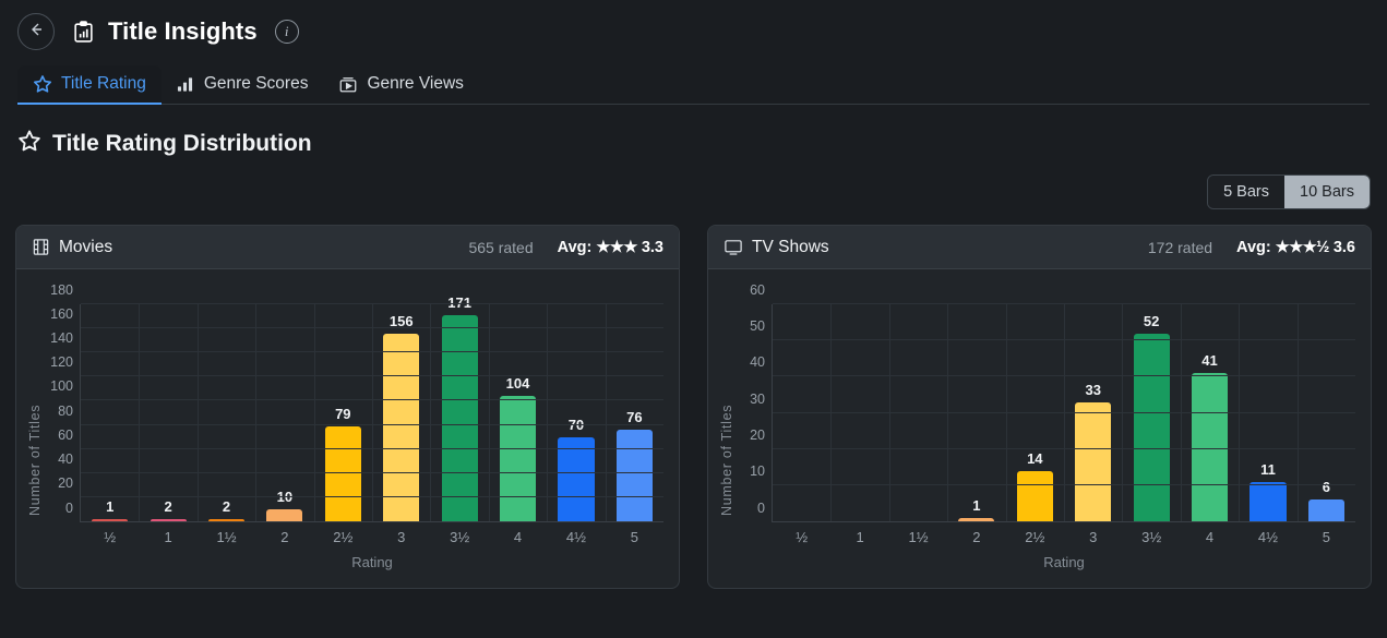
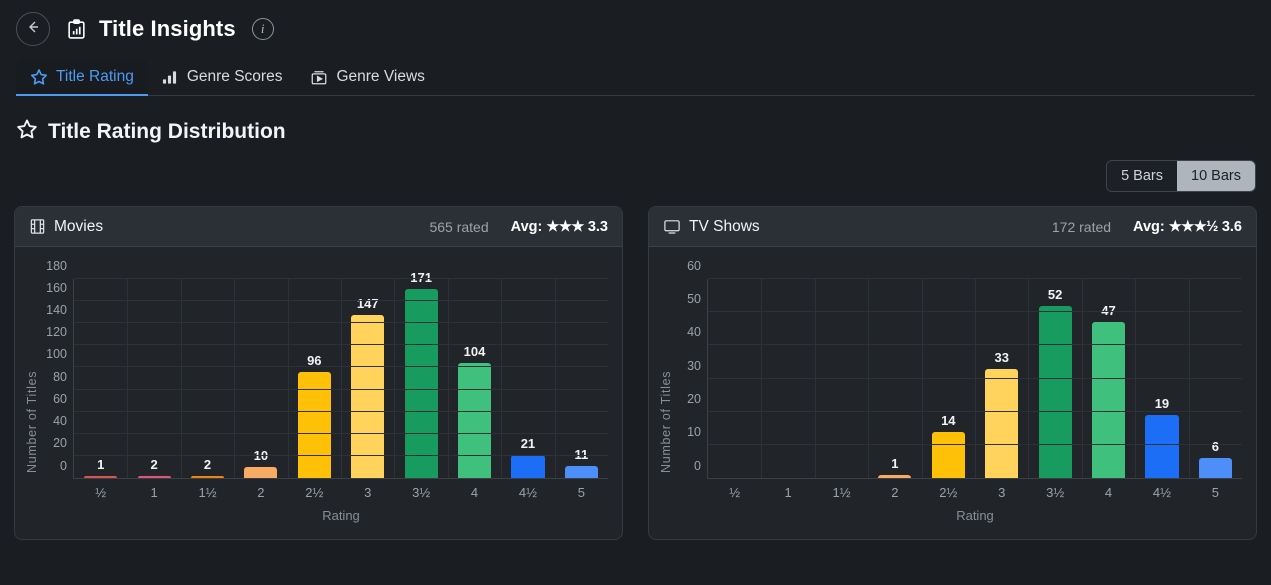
Movies/2½: 79 -> 96
Movies/3: 156 -> 147
Movies/4½: 70 -> 21
Movies/5: 76 -> 11
TV Shows/4: 41 -> 47
TV Shows/4½: 11 -> 19
